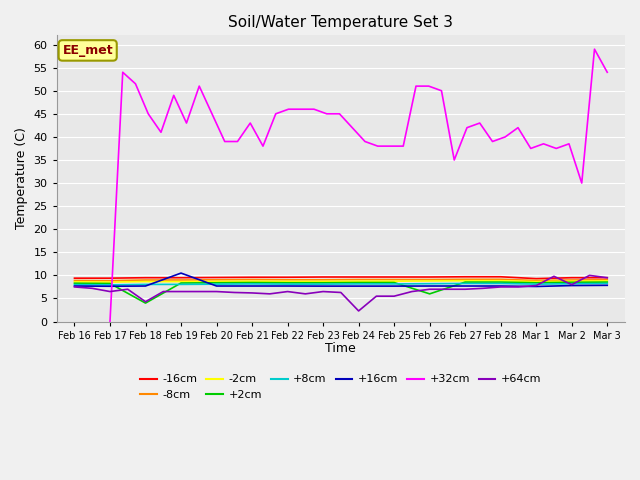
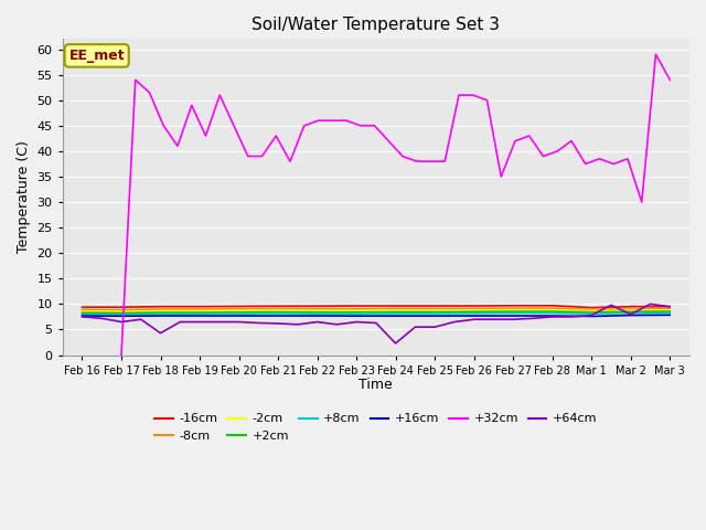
+2cm/Feb 18: 4.0 -> 8.3
+16cm/Feb 19: 10.5 -> 7.7
+2cm/Feb 26: 6.0 -> 8.5
